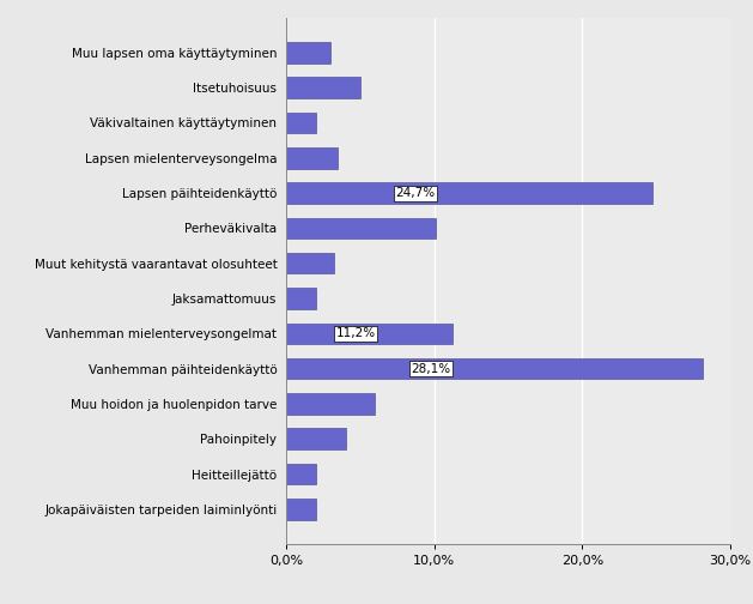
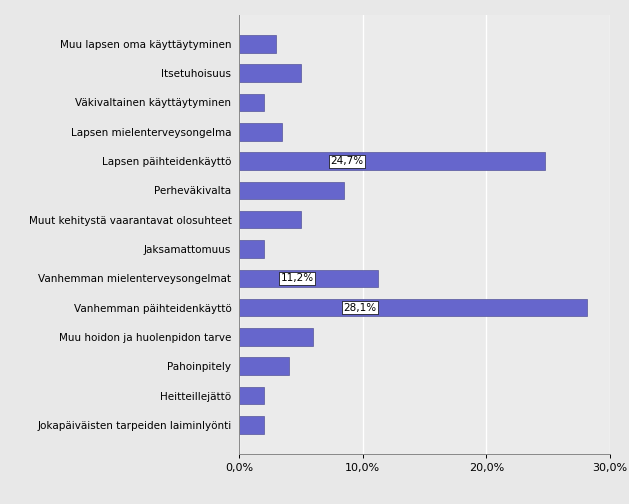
Perheväkivalta: 10,1% -> 8,5%
Muut kehitystä vaarantavat olosuhteet: 3,2% -> 5,0%
